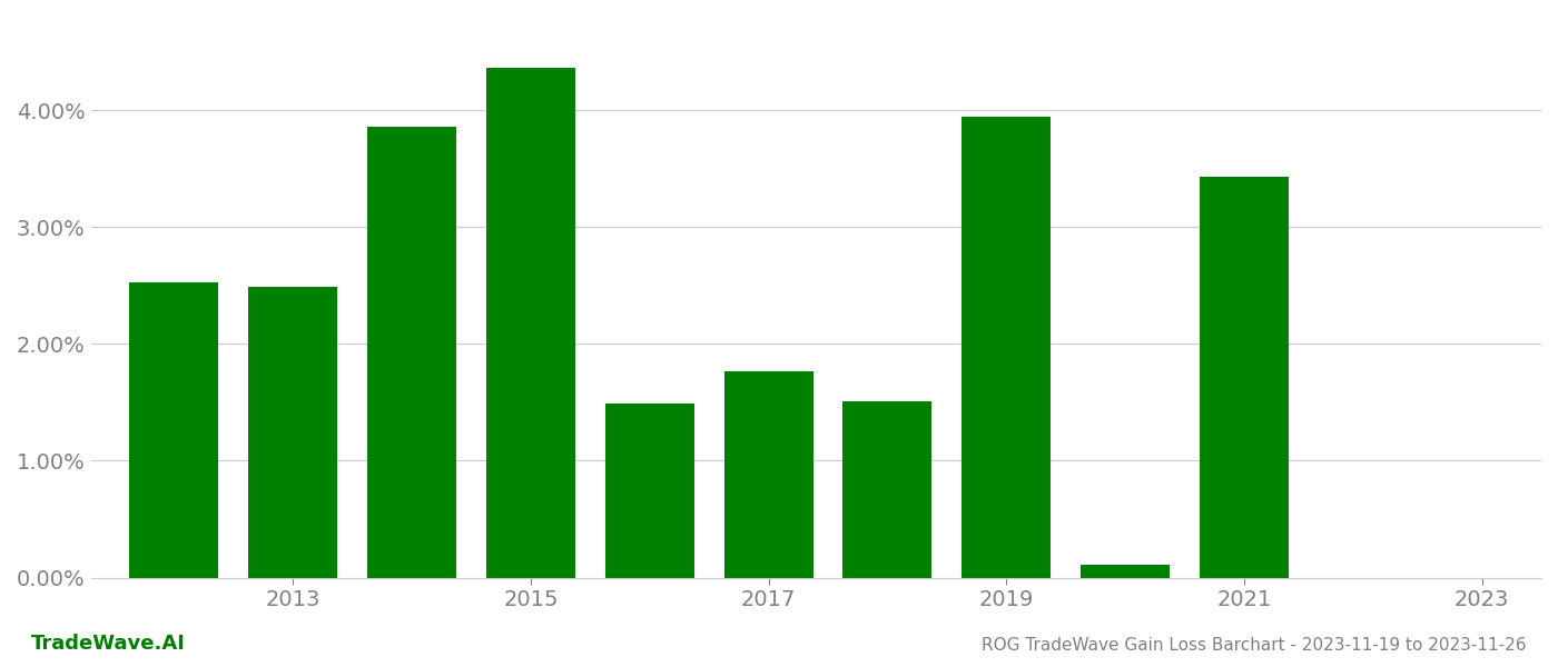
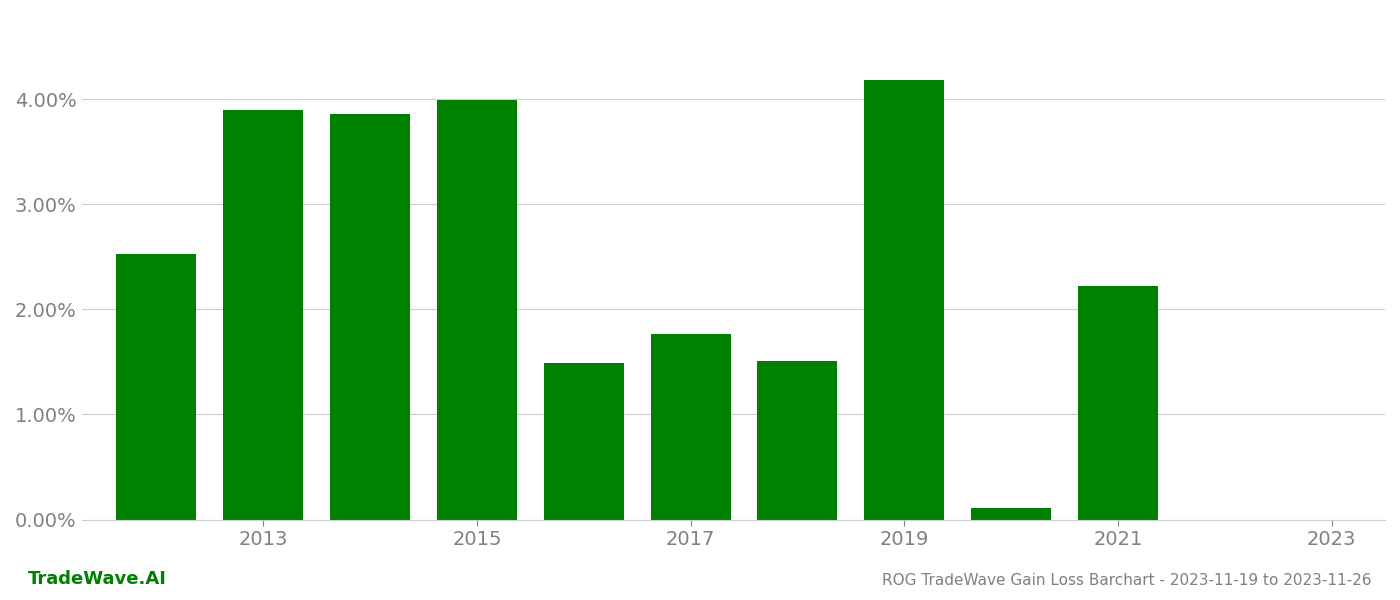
2013: 2.49% -> 3.90%
2015: 4.36% -> 3.99%
2019: 3.94% -> 4.18%
2021: 3.43% -> 2.22%
